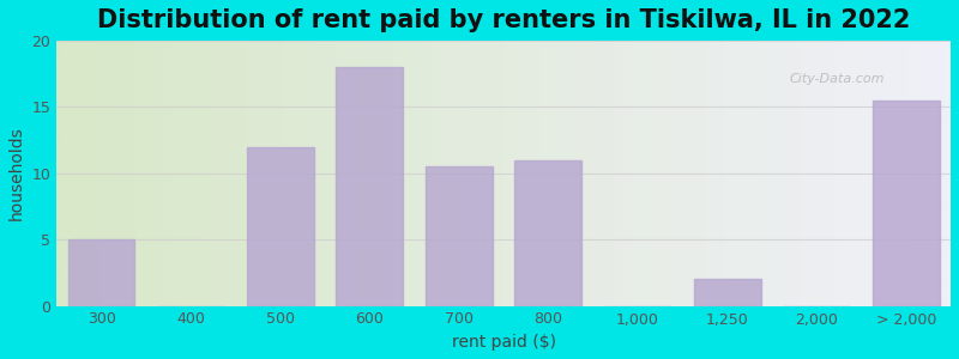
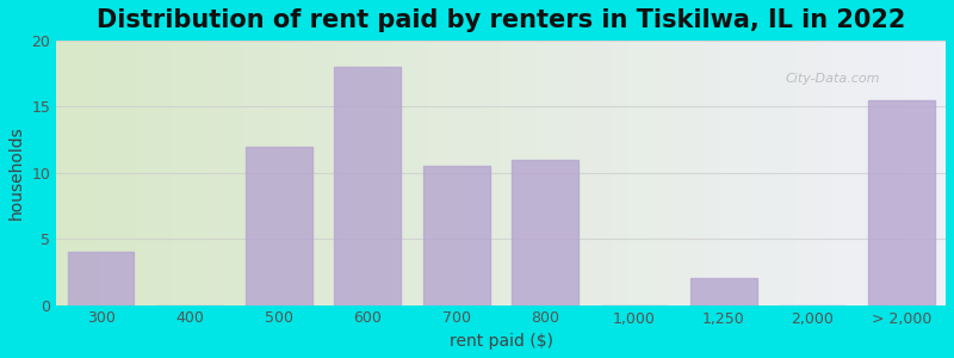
300: 5.0 -> 4.0
